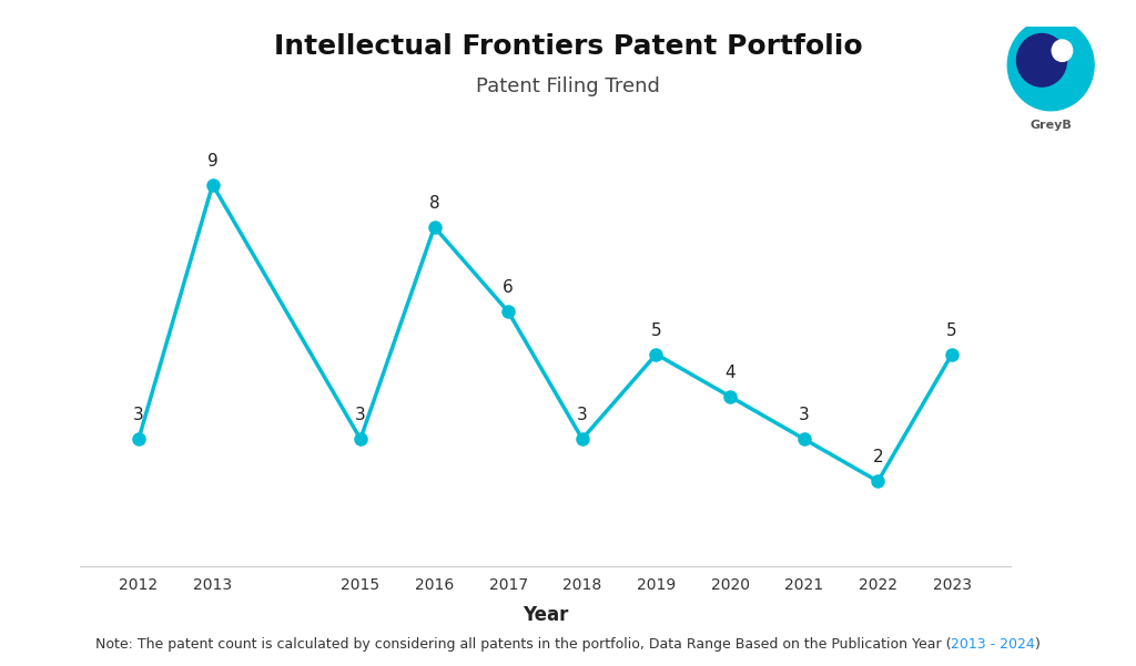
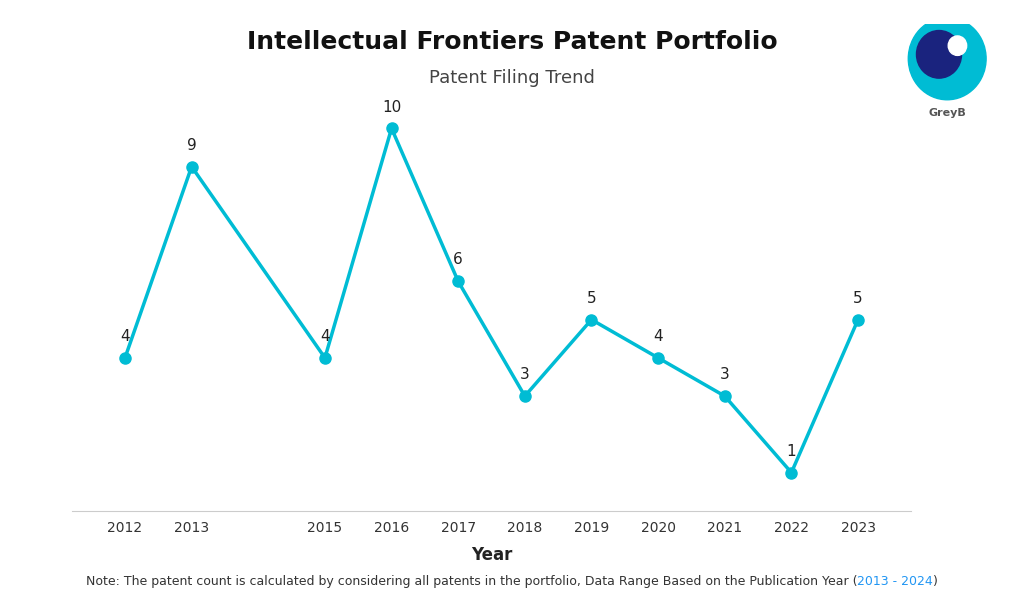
2012: 3 -> 4
2015: 3 -> 4
2016: 8 -> 10
2022: 2 -> 1
